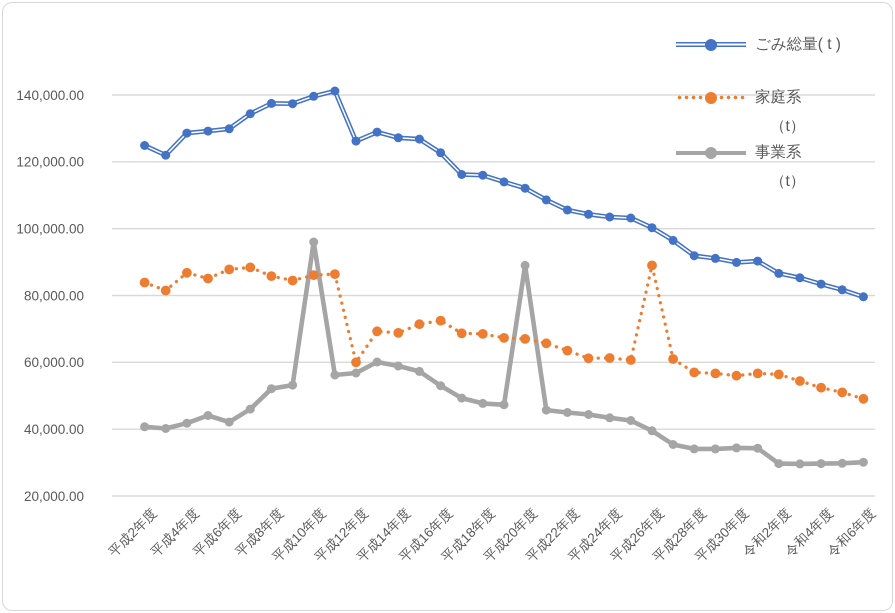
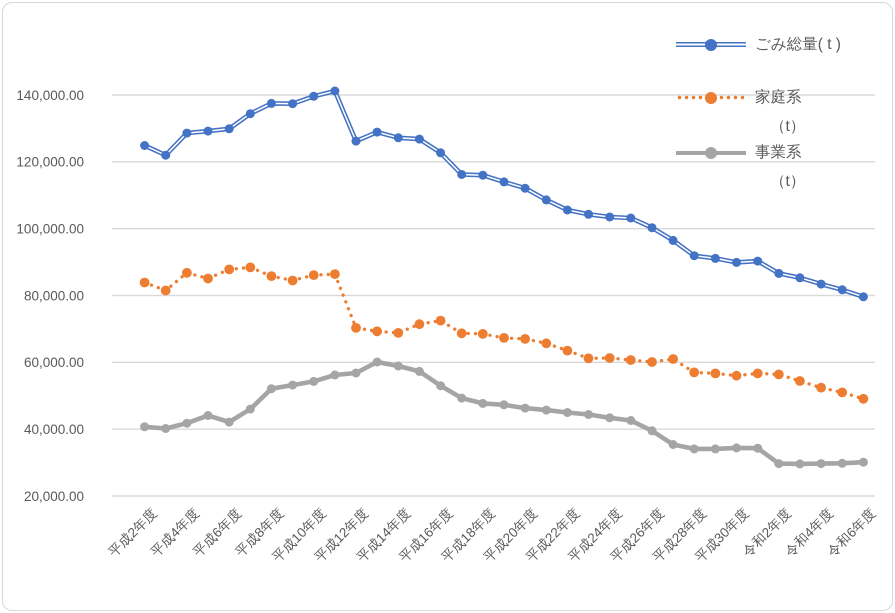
事業系（t）/平成10年度: 96000 -> 54000
家庭系（t）/平成12年度: 60000 -> 70000
事業系（t）/平成20年度: 89000 -> 46000
家庭系（t）/平成26年度: 89000 -> 60000
